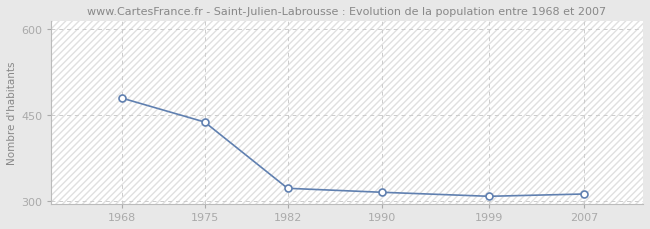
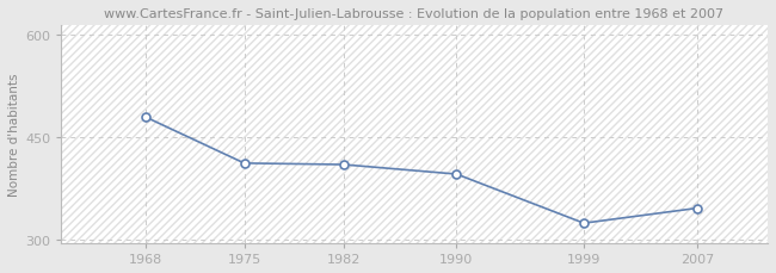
1975: 438 -> 412
1982: 322 -> 410
1990: 315 -> 396
1999: 308 -> 324
2007: 312 -> 346
